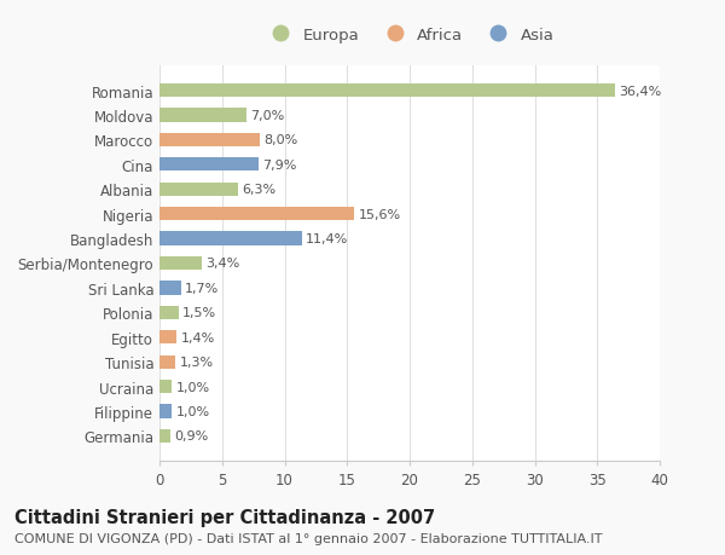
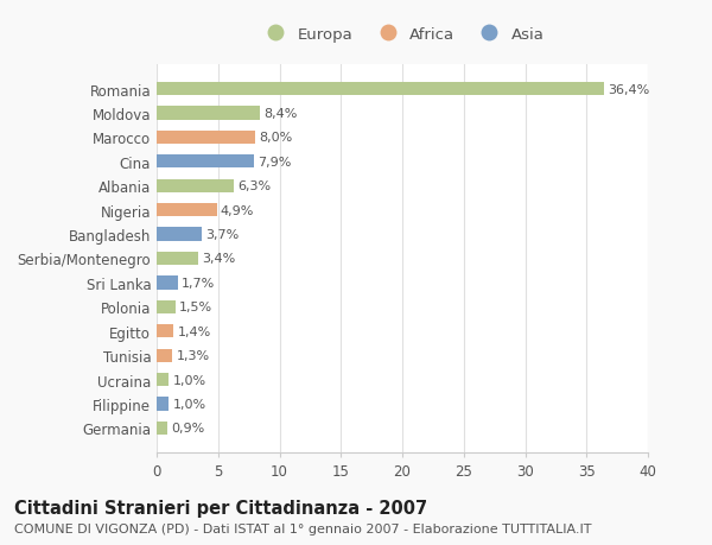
Moldova: 7,0% -> 8,4%
Nigeria: 15,6% -> 4,9%
Bangladesh: 11,4% -> 3,7%
